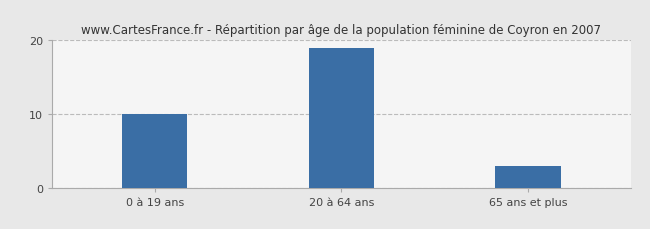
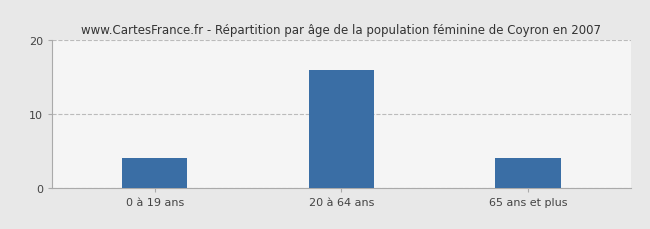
0 à 19 ans: 10 -> 4
20 à 64 ans: 19 -> 16
65 ans et plus: 3 -> 4
